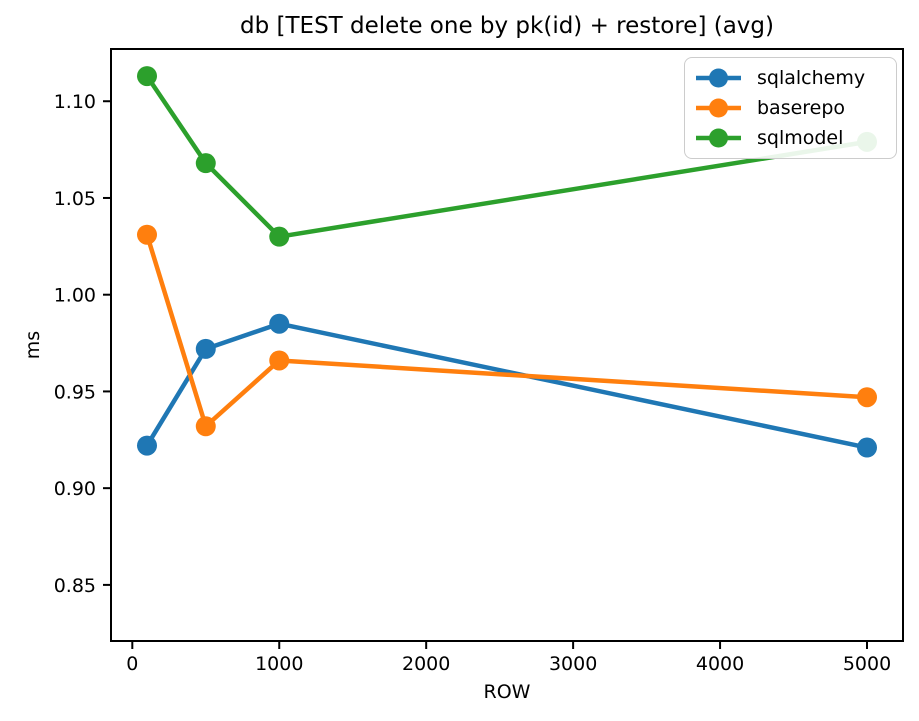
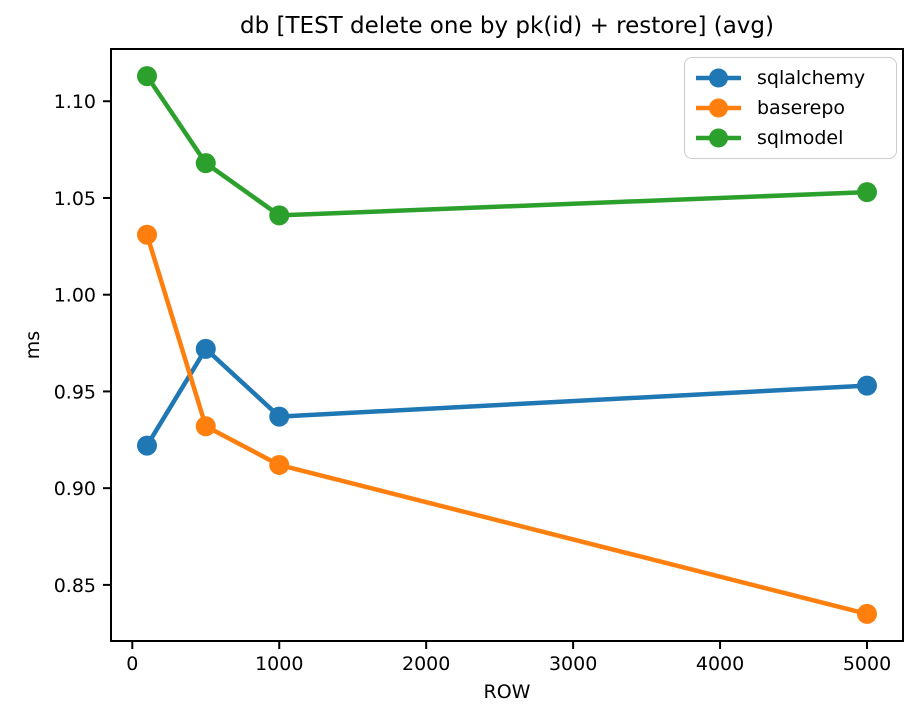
sqlalchemy/1000: 0.985 -> 0.937
baserepo/1000: 0.966 -> 0.912
sqlmodel/1000: 1.030 -> 1.041
sqlalchemy/5000: 0.921 -> 0.953
baserepo/5000: 0.947 -> 0.835
sqlmodel/5000: 1.079 -> 1.053
